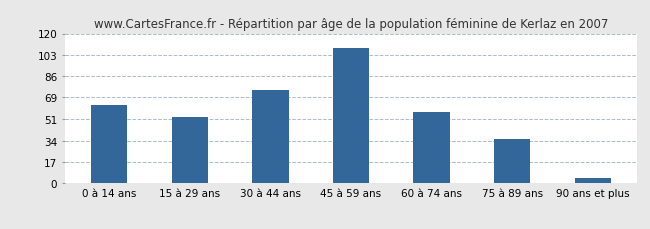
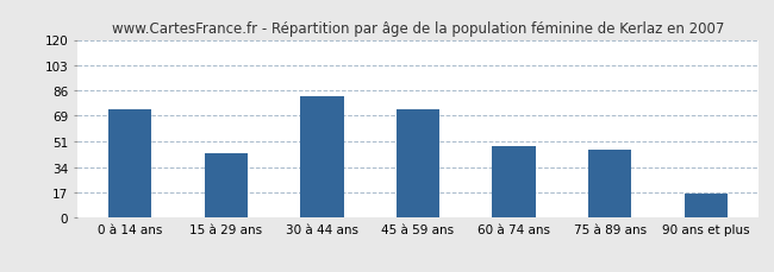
0 à 14 ans: 63 -> 73
15 à 29 ans: 53 -> 43
30 à 44 ans: 75 -> 82
45 à 59 ans: 108 -> 73
60 à 74 ans: 57 -> 48
75 à 89 ans: 35 -> 46
90 ans et plus: 4 -> 16
